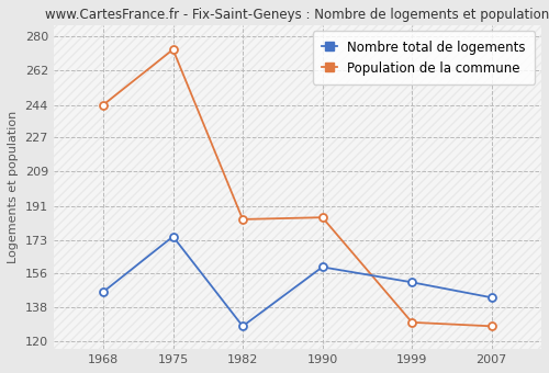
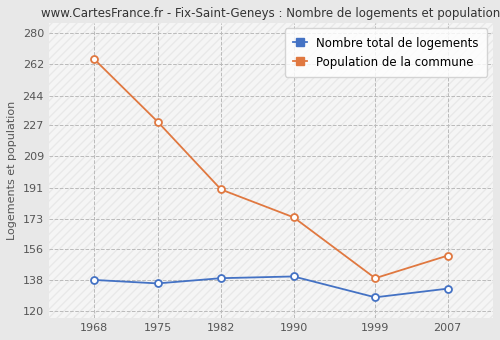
Nombre total de logements/1968: 146 -> 138
Population de la commune/1968: 244 -> 265
Nombre total de logements/1975: 175 -> 136
Population de la commune/1975: 273 -> 229
Nombre total de logements/1982: 128 -> 139
Population de la commune/1982: 184 -> 190
Nombre total de logements/1990: 159 -> 140
Population de la commune/1990: 185 -> 174
Nombre total de logements/1999: 151 -> 128
Population de la commune/1999: 130 -> 139
Nombre total de logements/2007: 143 -> 133
Population de la commune/2007: 128 -> 152
